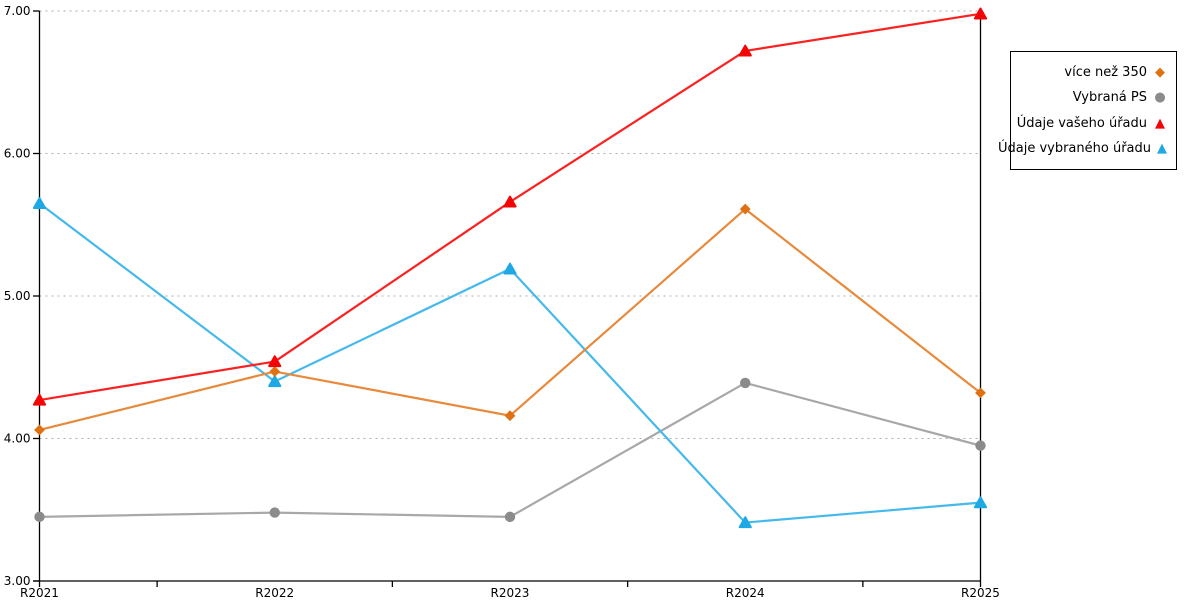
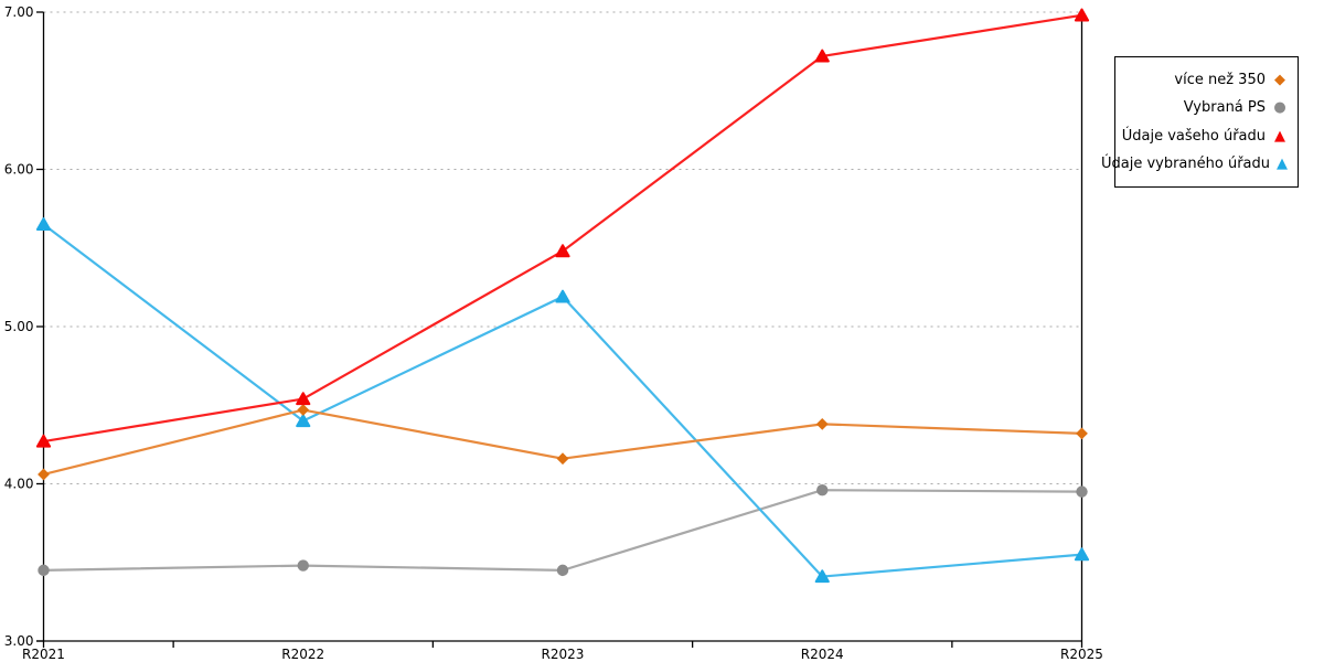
Údaje vašeho úřadu/R2023: 5.66 -> 5.48
více než 350/R2024: 5.61 -> 4.38
Vybraná PS/R2024: 4.39 -> 3.96
